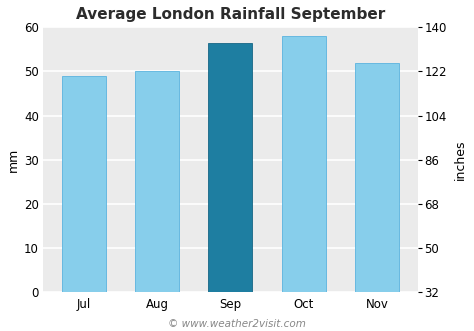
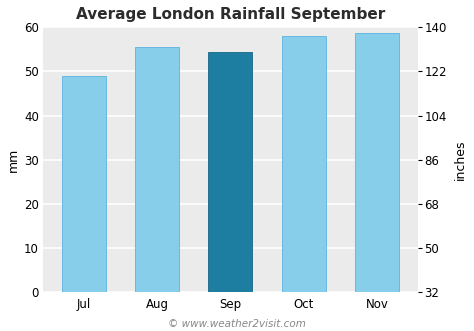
Aug: 50.0 -> 55.5
Sep: 56.5 -> 54.5
Nov: 52.0 -> 58.8
